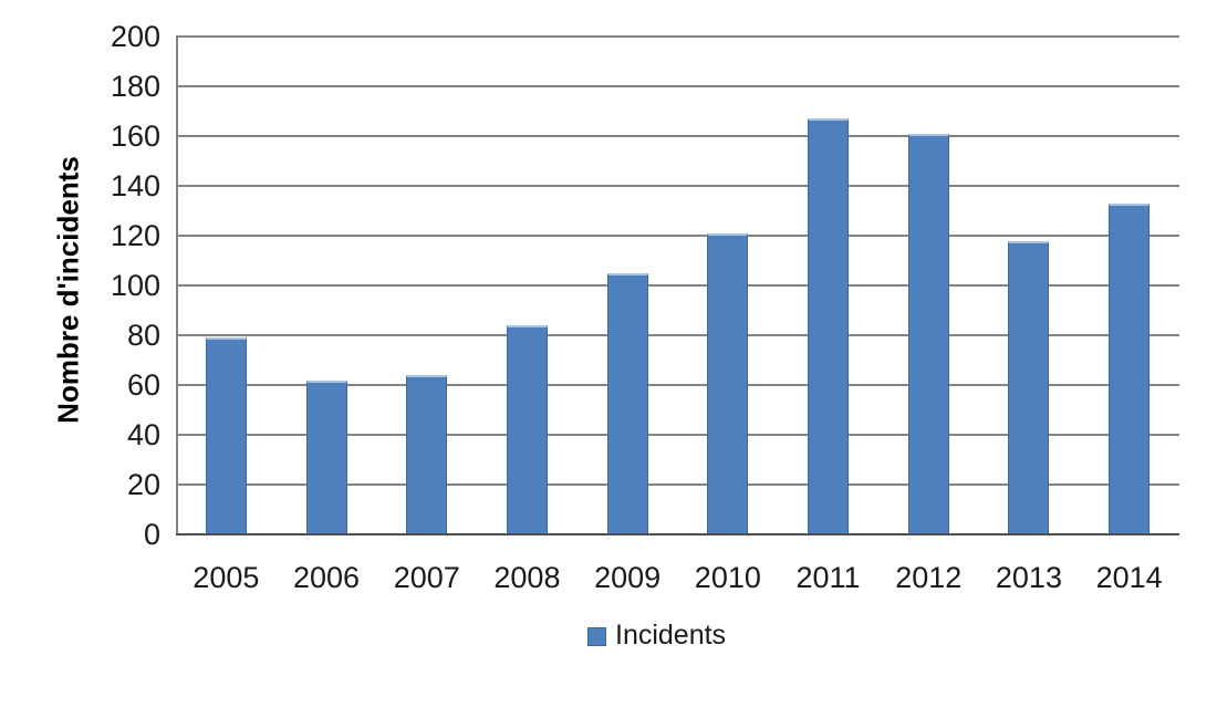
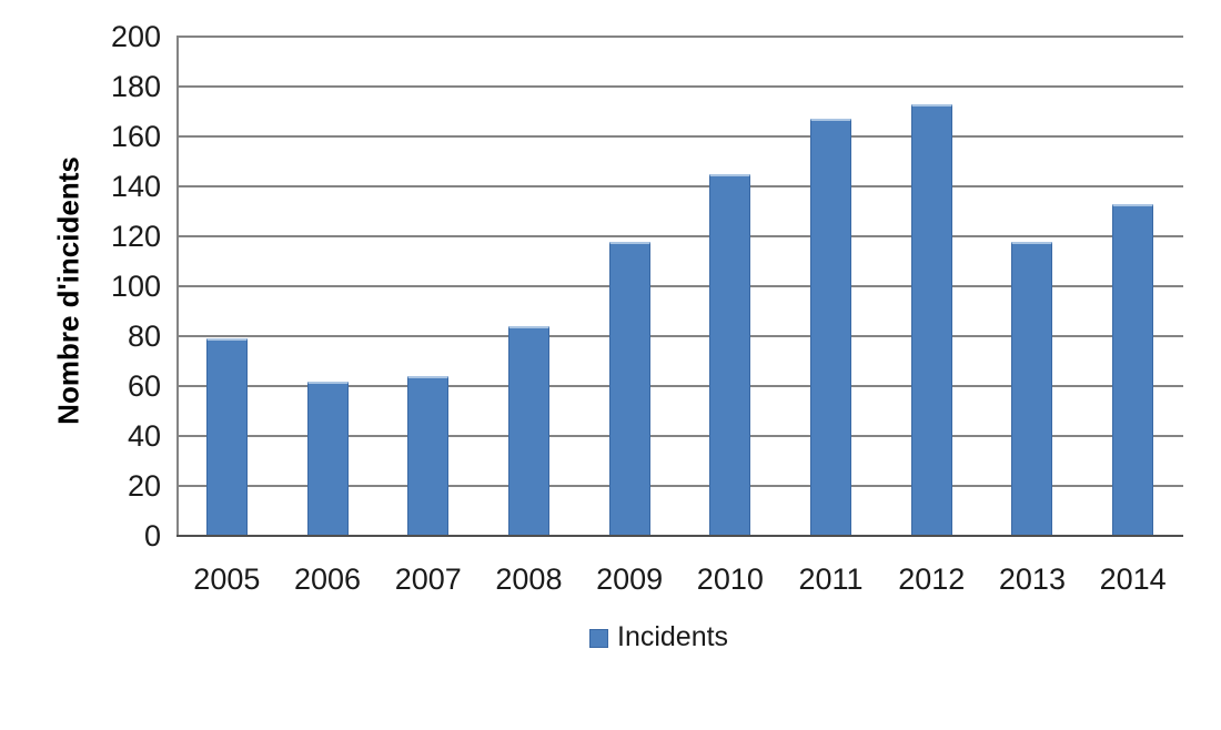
2009: 105 -> 118
2010: 121 -> 145
2012: 161 -> 173
